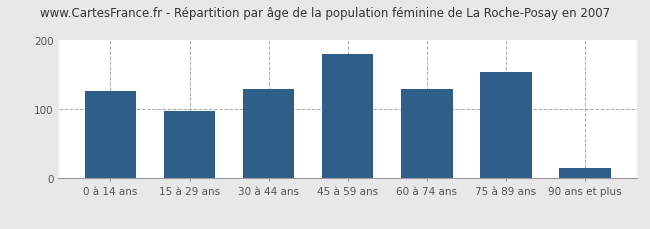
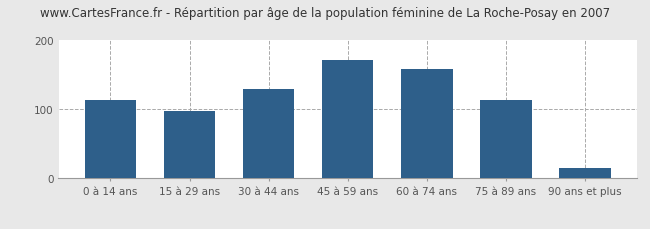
0 à 14 ans: 126 -> 113
45 à 59 ans: 180 -> 172
60 à 74 ans: 130 -> 158
75 à 89 ans: 154 -> 113
